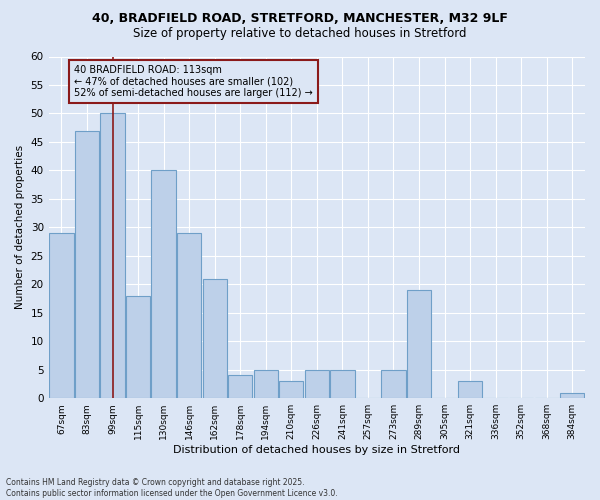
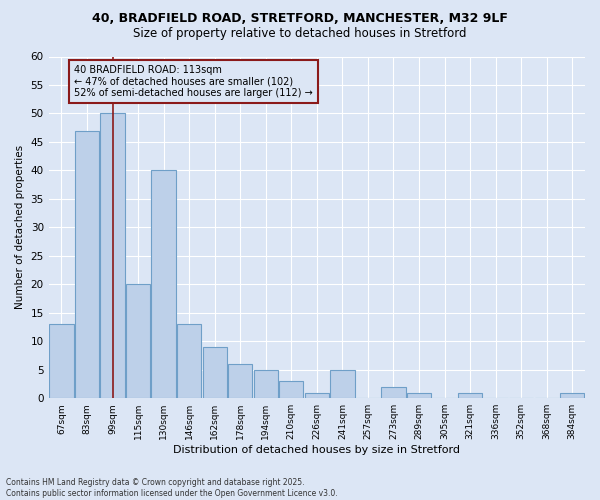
67sqm: 29 -> 13
115sqm: 18 -> 20
146sqm: 29 -> 13
162sqm: 21 -> 9
178sqm: 4 -> 6
226sqm: 5 -> 1
273sqm: 5 -> 2
289sqm: 19 -> 1
321sqm: 3 -> 1
